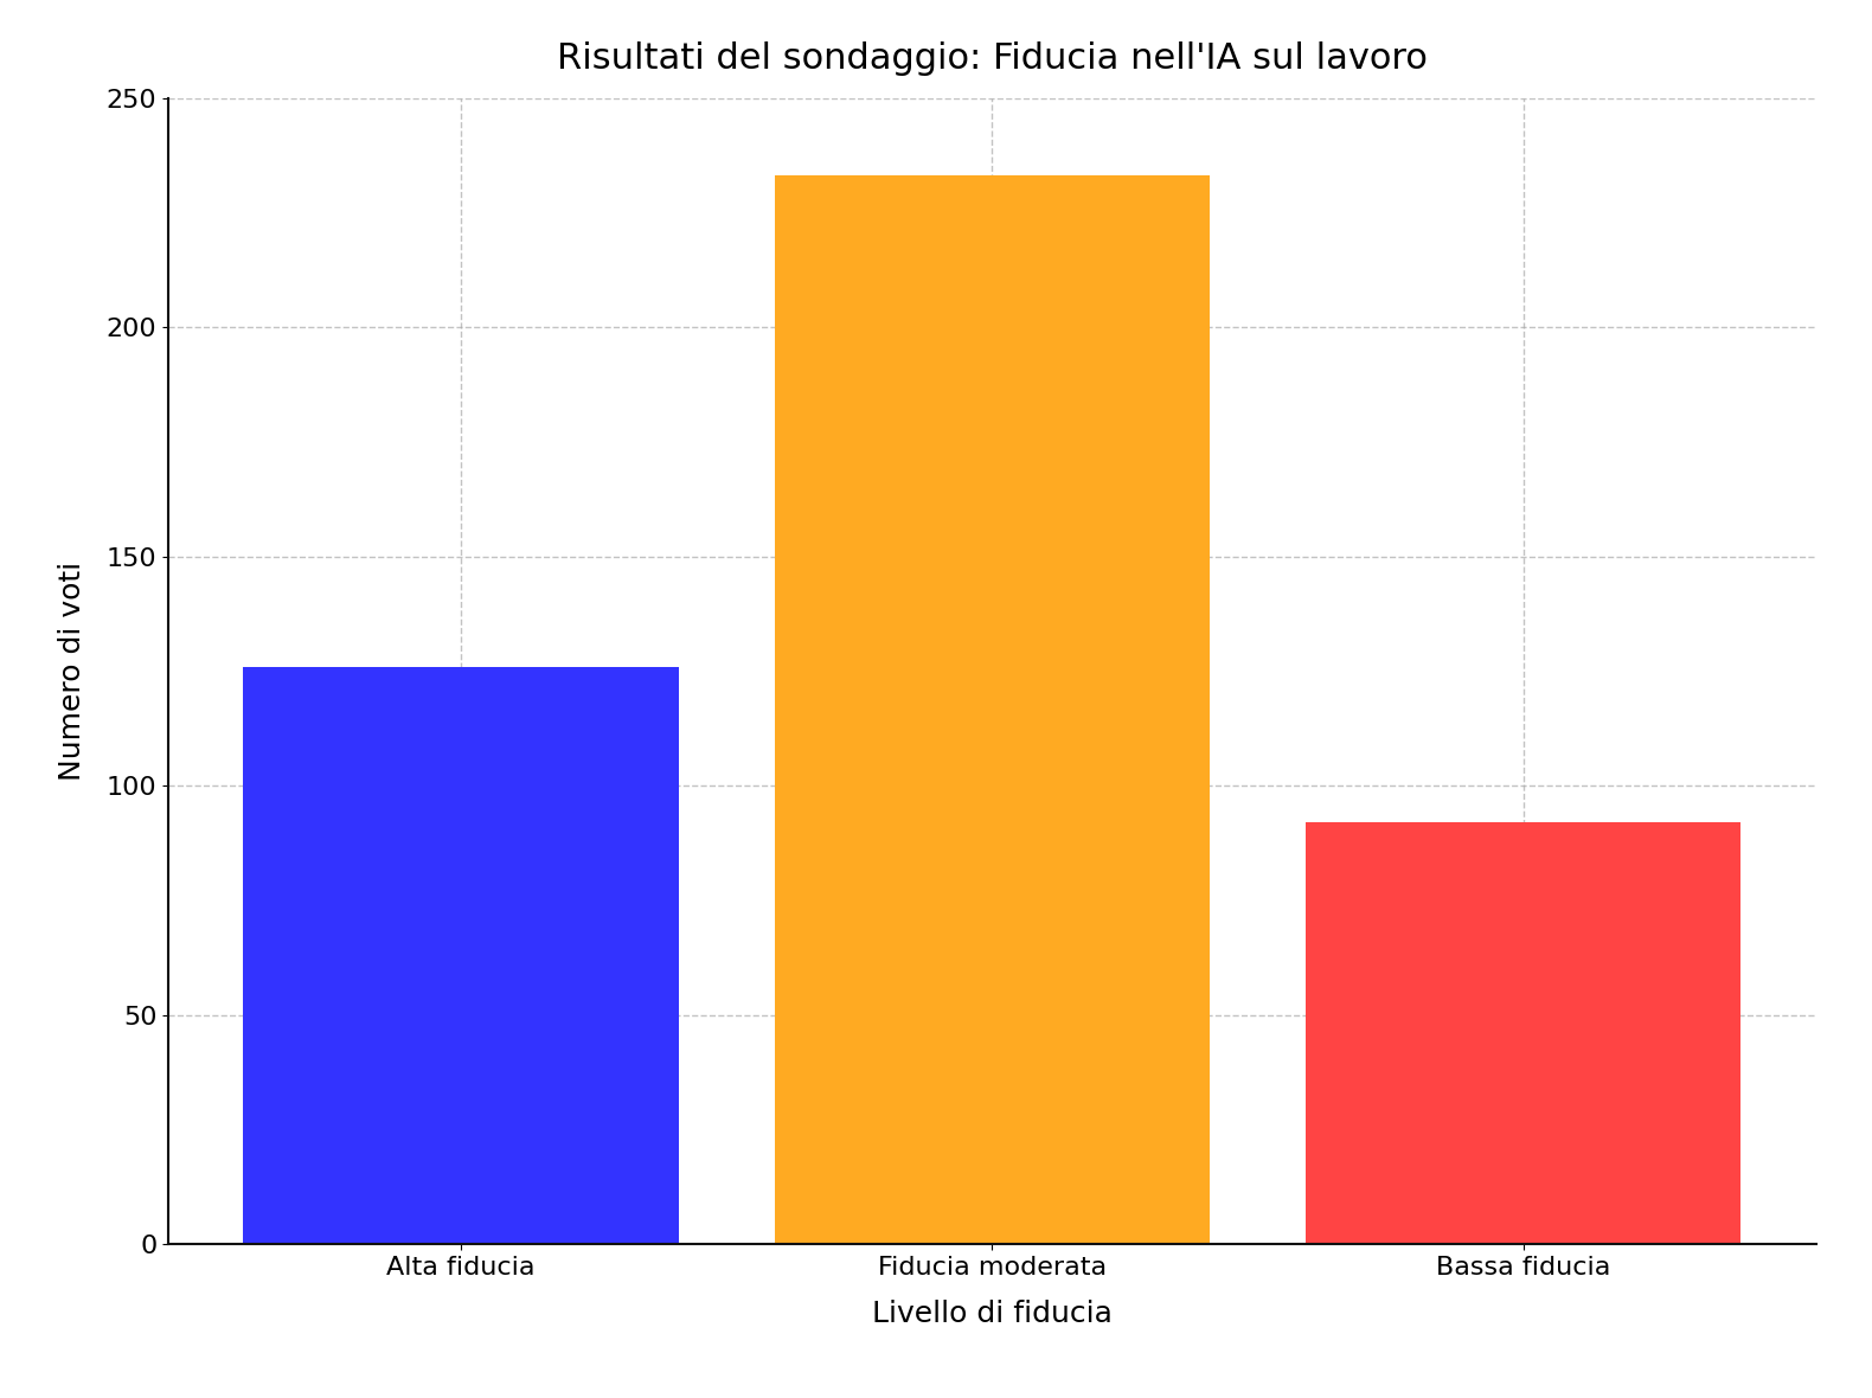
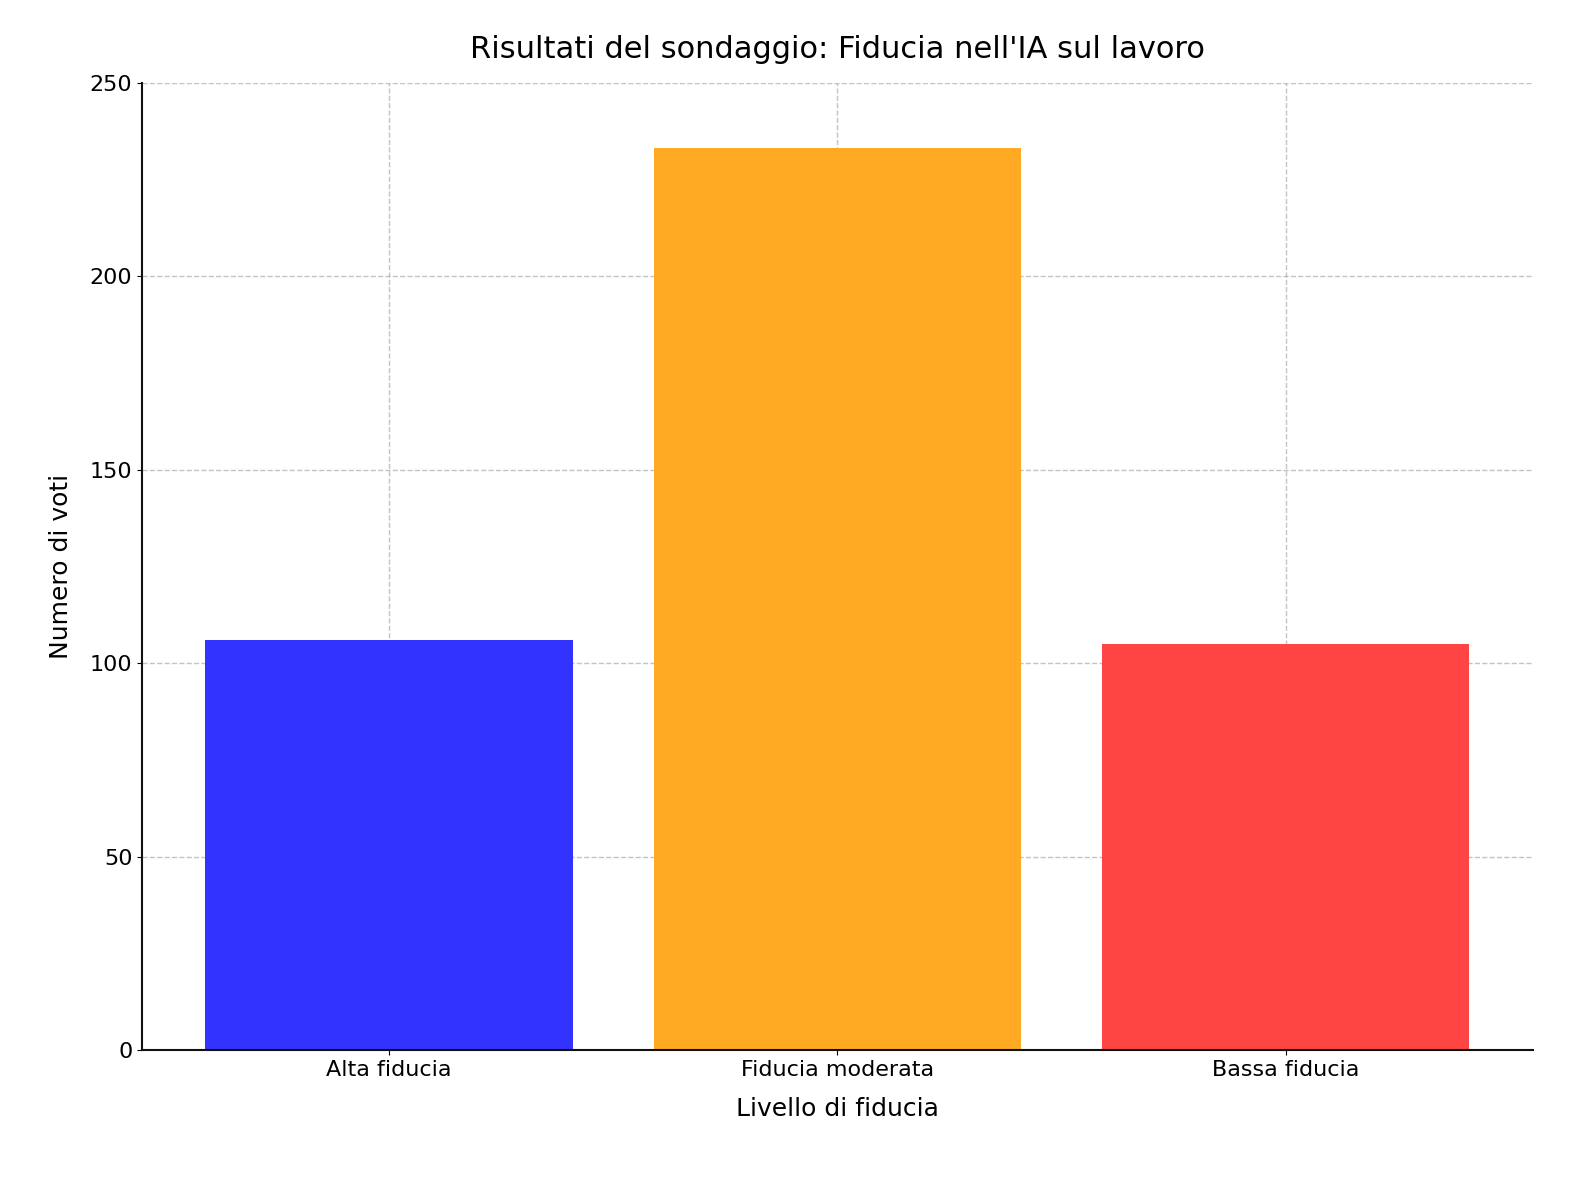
Alta fiducia: 126 -> 106
Bassa fiducia: 92 -> 105
